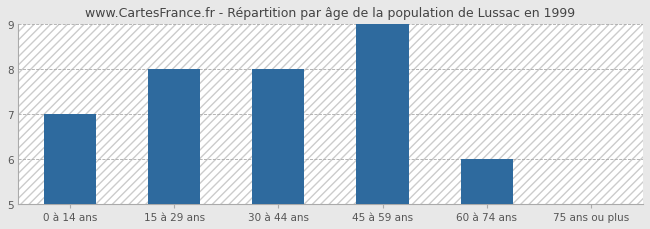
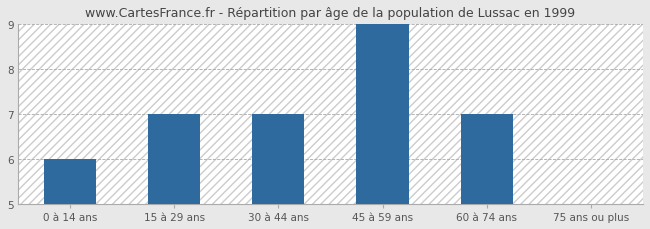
0 à 14 ans: 7 -> 6
15 à 29 ans: 8 -> 7
30 à 44 ans: 8 -> 7
60 à 74 ans: 6 -> 7
